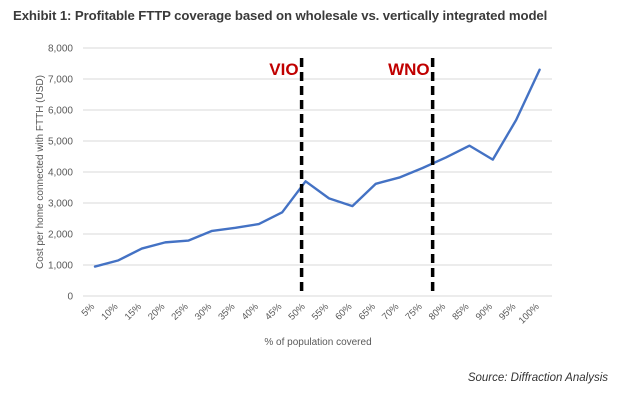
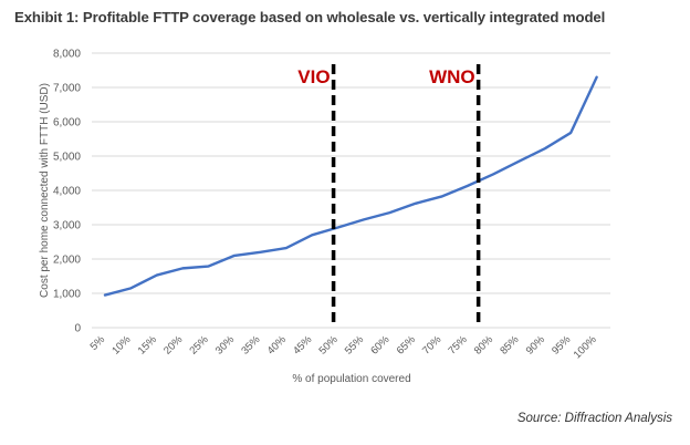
50%: 3700 -> 2900
60%: 2900 -> 3400
90%: 4400 -> 5200
